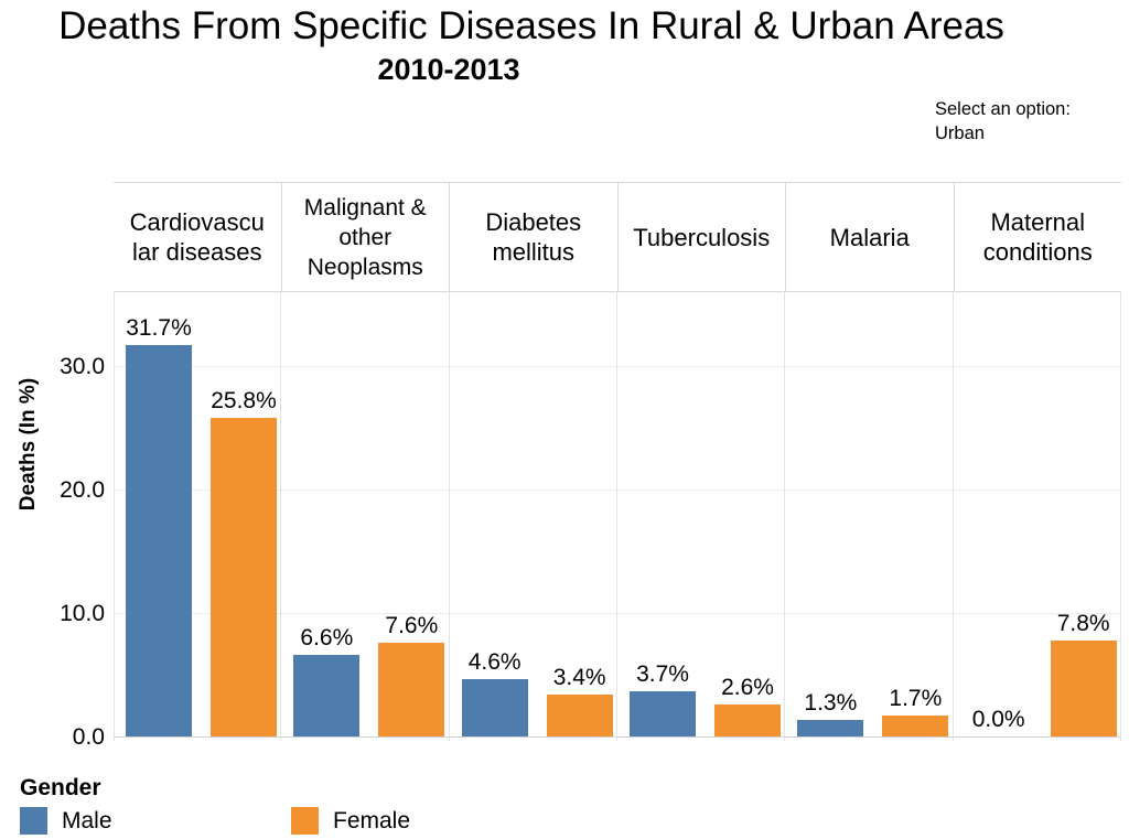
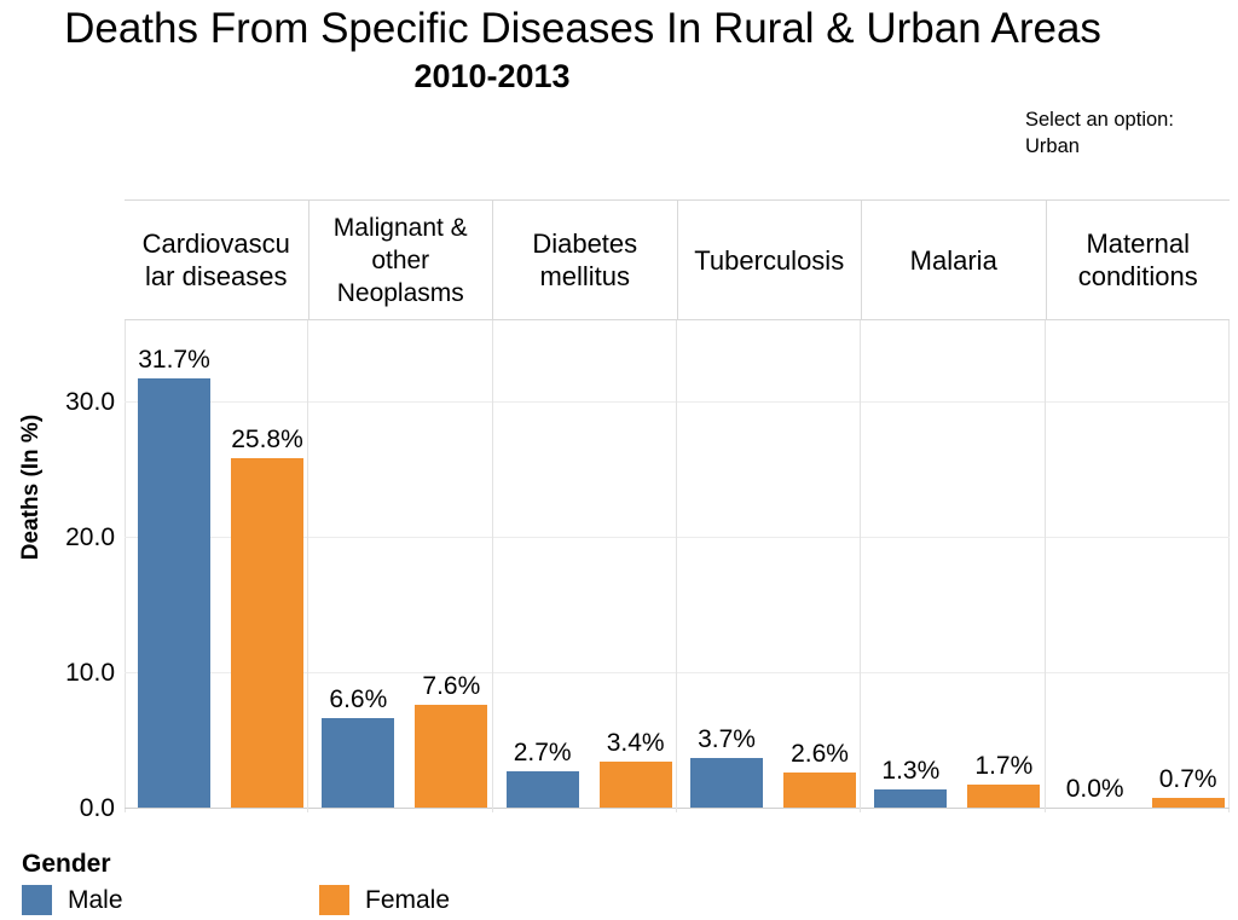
Male/Diabetes mellitus: 4.6% -> 2.7%
Female/Maternal conditions: 7.8% -> 0.7%
